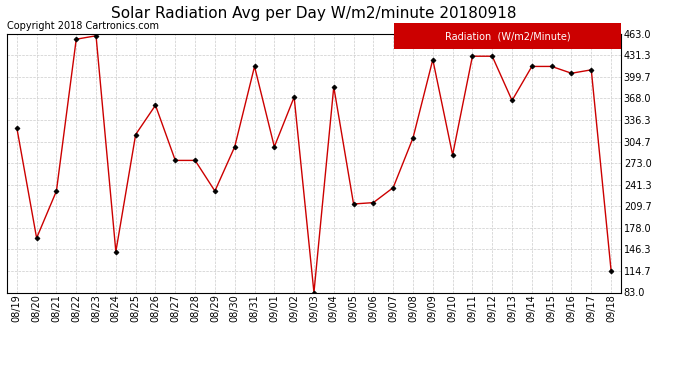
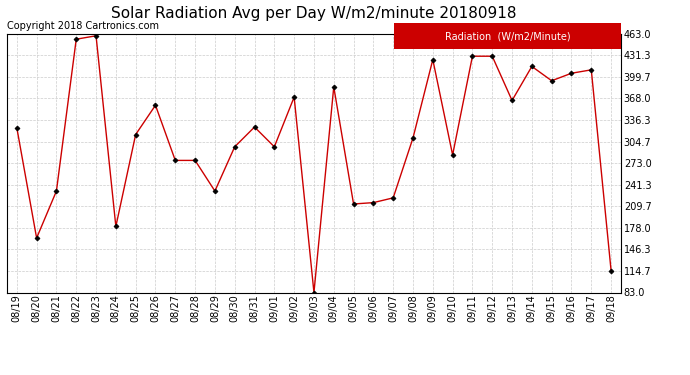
08/24: 143 -> 180
08/31: 415 -> 326
09/07: 237 -> 222
09/15: 415 -> 394
